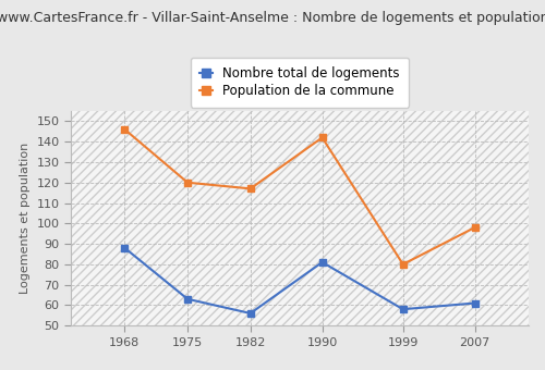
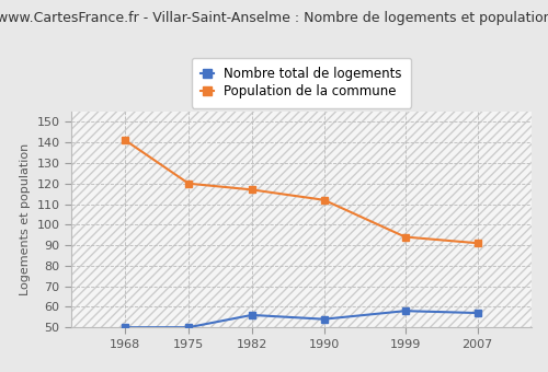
Nombre total de logements/1968: 88 -> 50
Population de la commune/1968: 146 -> 141
Nombre total de logements/1975: 63 -> 50
Nombre total de logements/1990: 81 -> 54
Population de la commune/1990: 142 -> 112
Population de la commune/1999: 80 -> 94
Nombre total de logements/2007: 61 -> 57
Population de la commune/2007: 98 -> 91
